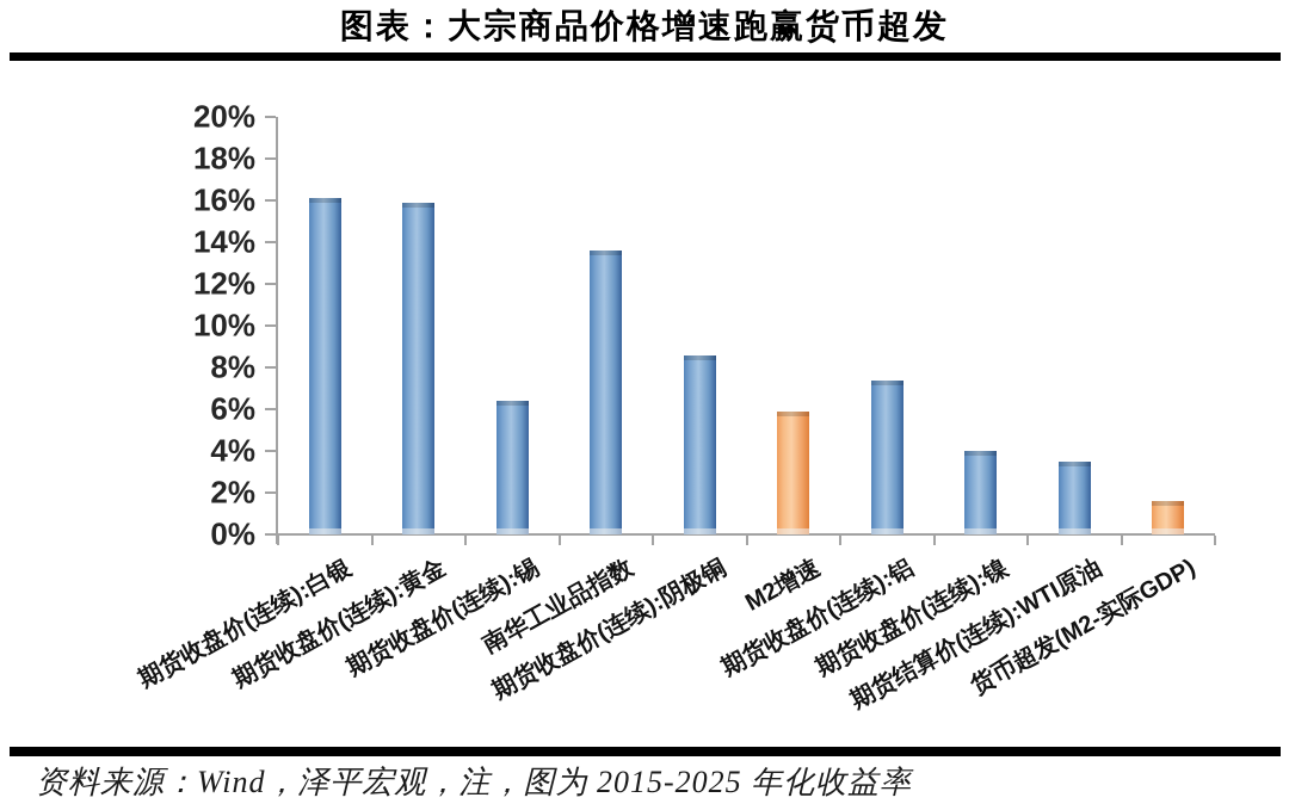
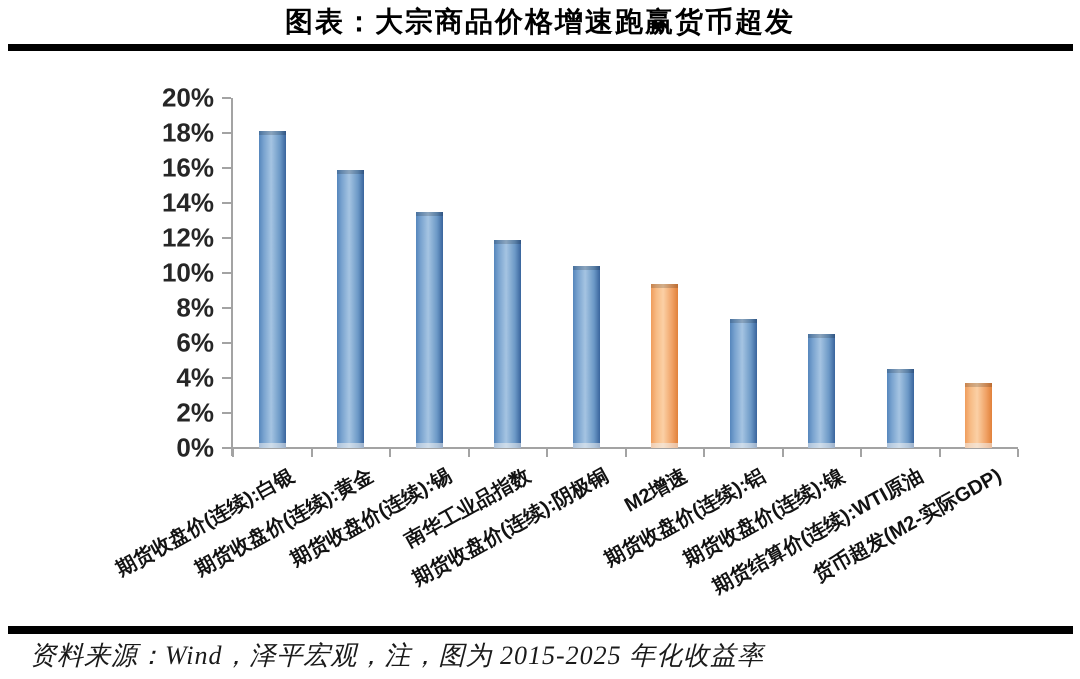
期货收盘价(连续):白银: 16.1% -> 18.1%
期货收盘价(连续):锡: 6.4% -> 13.5%
南华工业品指数: 13.6% -> 11.9%
期货收盘价(连续):阴极铜: 8.6% -> 10.4%
M2增速: 5.9% -> 9.4%
期货收盘价(连续):镍: 4.0% -> 6.5%
期货结算价(连续):WTI原油: 3.5% -> 4.5%
货币超发(M2-实际GDP): 1.6% -> 3.7%
